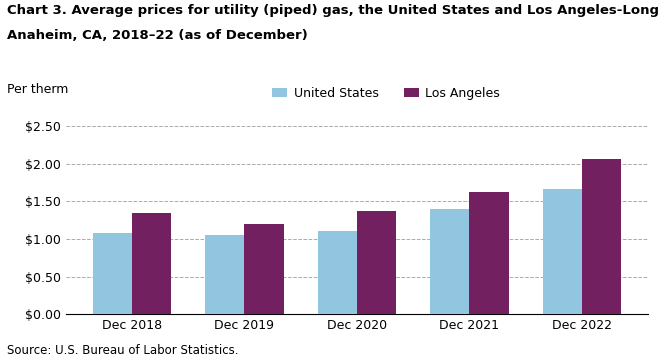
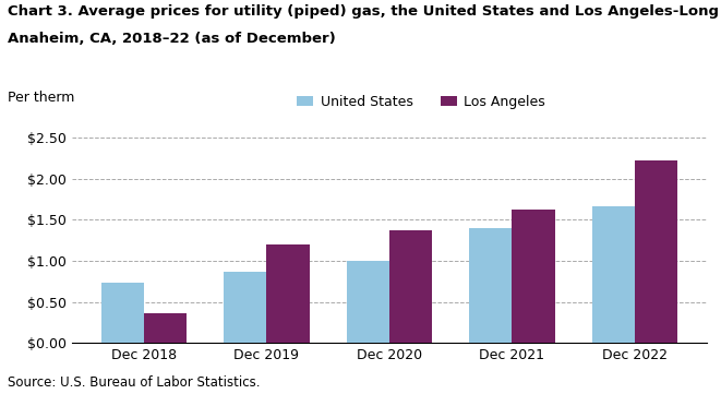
United States/Dec 2018: $1.08 -> $0.74
Los Angeles/Dec 2018: $1.35 -> $0.36
United States/Dec 2019: $1.05 -> $0.86
United States/Dec 2020: $1.10 -> $1.00
Los Angeles/Dec 2022: $2.06 -> $2.22
